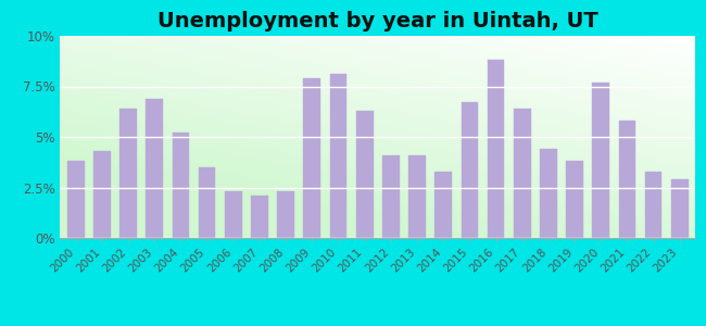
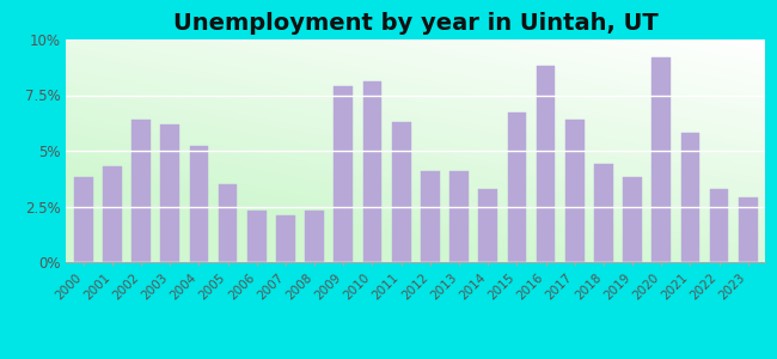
2003: 6.9% -> 6.2%
2020: 7.7% -> 9.2%
